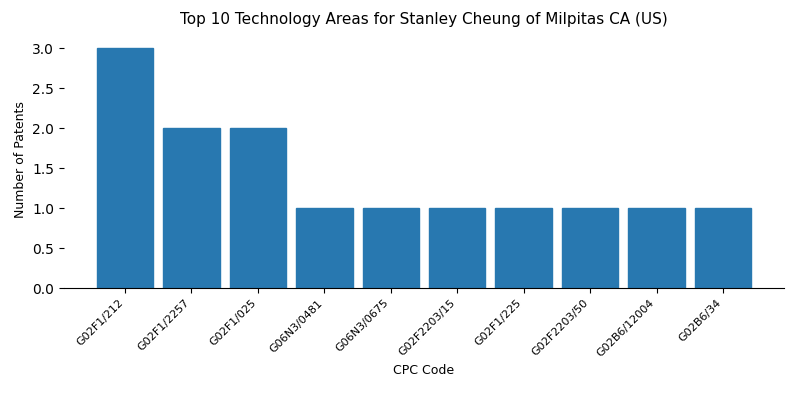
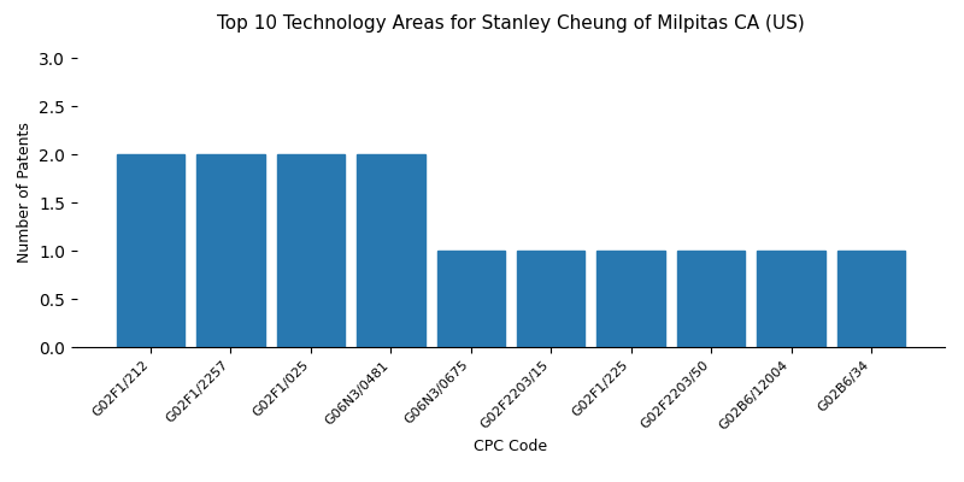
G02F1/212: 3 -> 2
G06N3/0481: 1 -> 2
